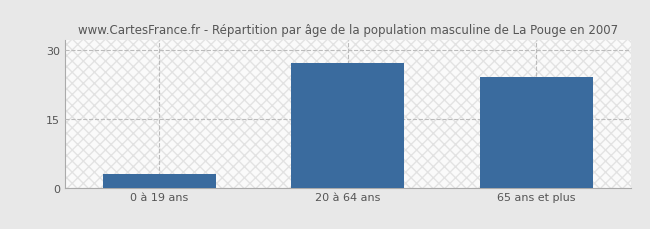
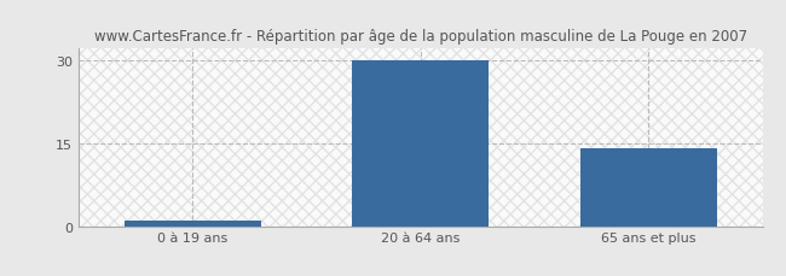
0 à 19 ans: 3 -> 1
20 à 64 ans: 27 -> 30
65 ans et plus: 24 -> 14
